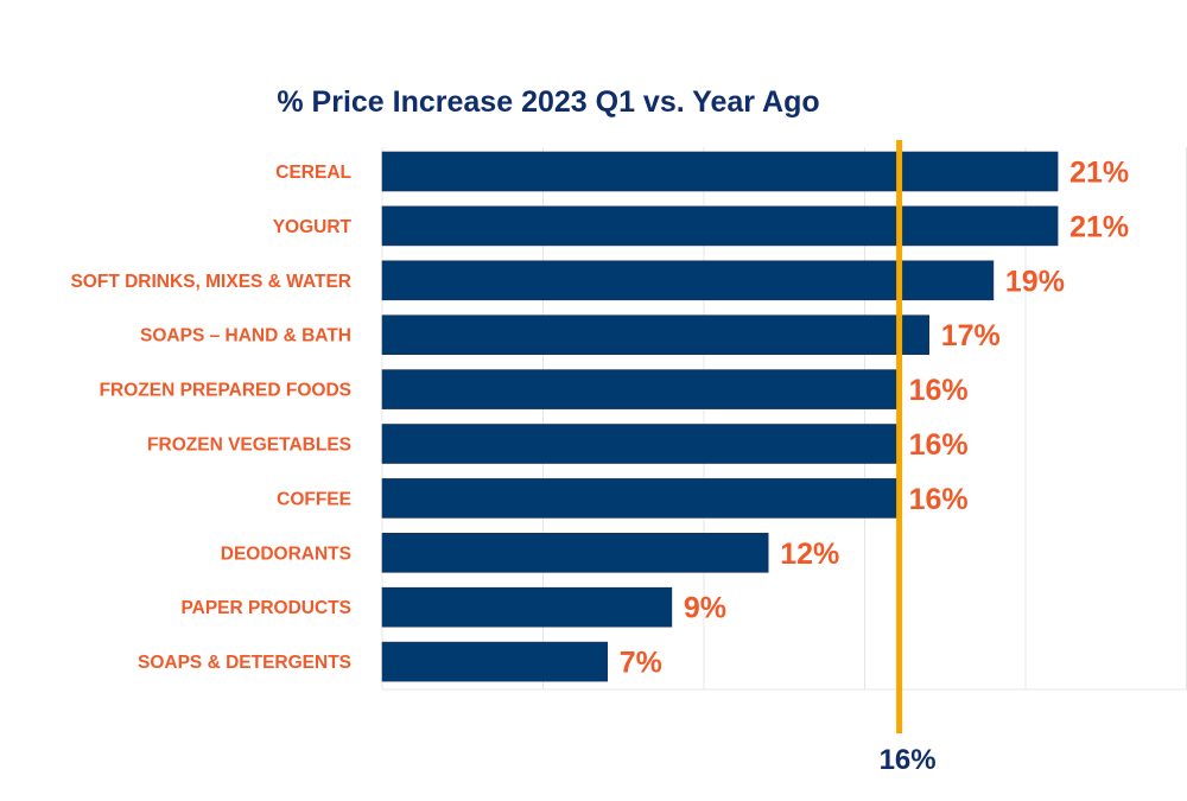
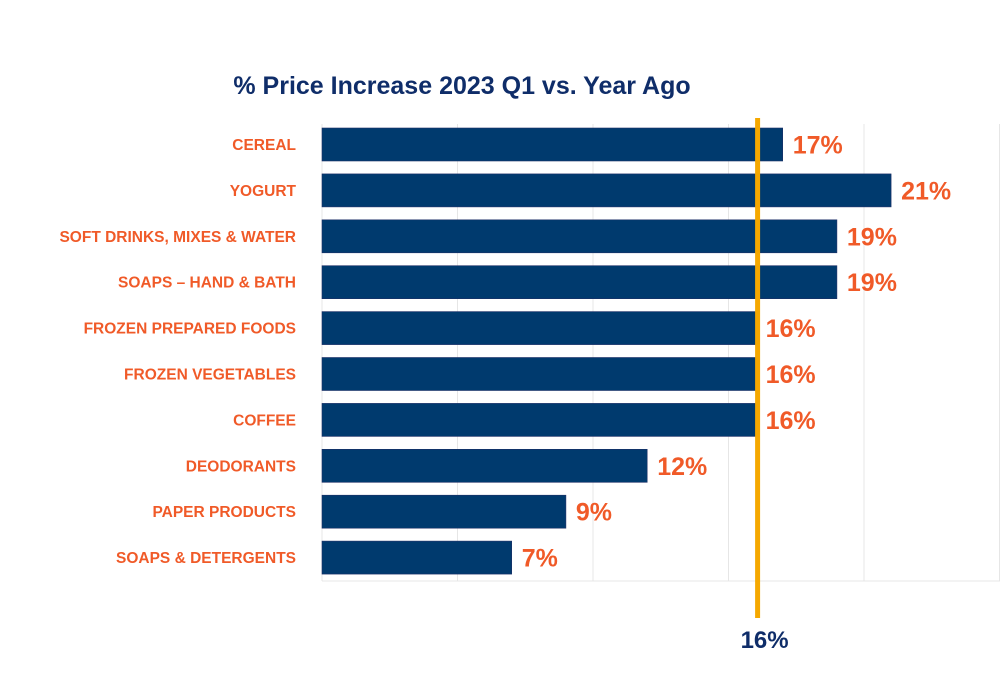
CEREAL: 21% -> 17%
SOAPS – HAND & BATH: 17% -> 19%
